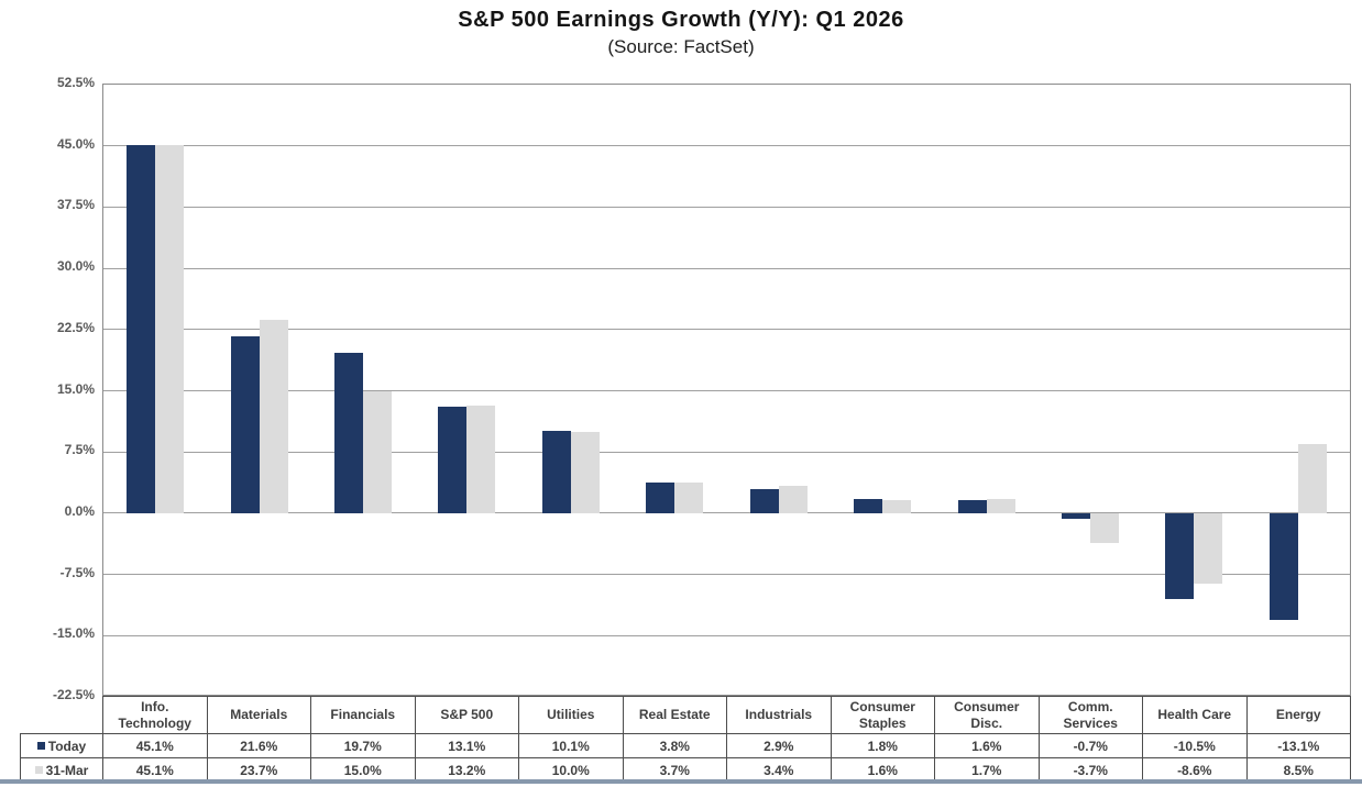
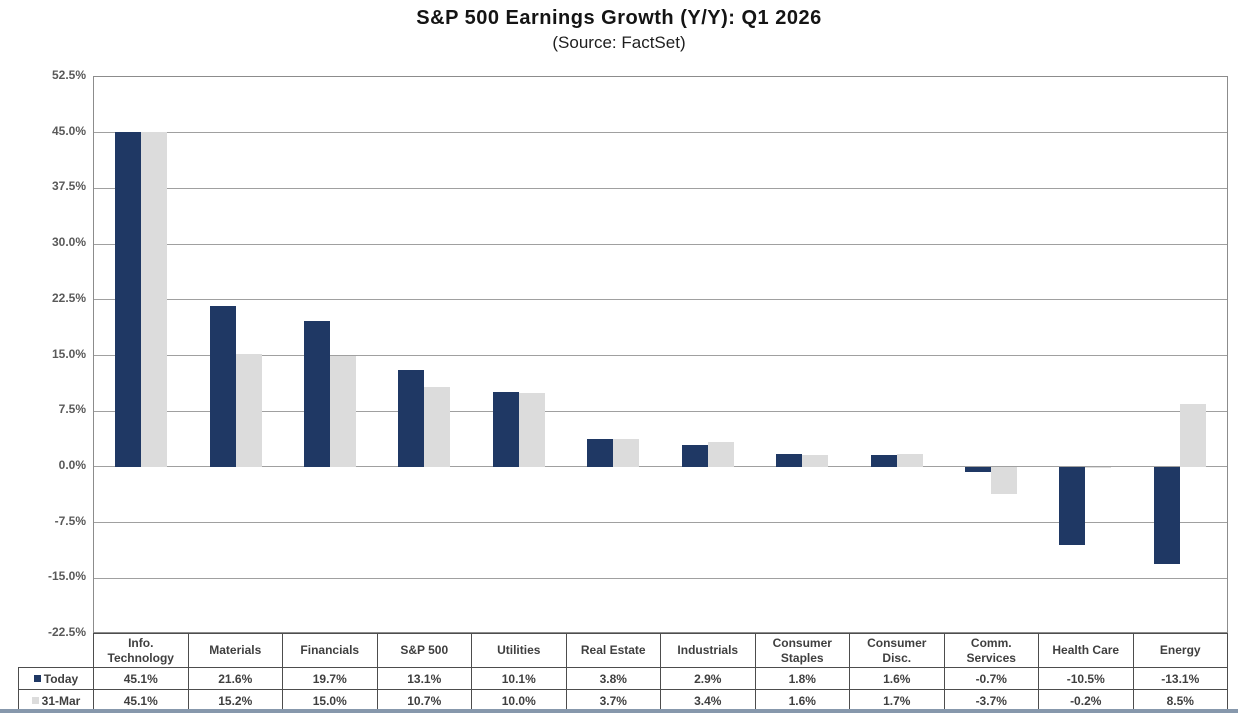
31-Mar/Materials: 23.7% -> 15.2%
31-Mar/S&P 500: 13.2% -> 10.7%
31-Mar/Health Care: -8.6% -> -0.2%
